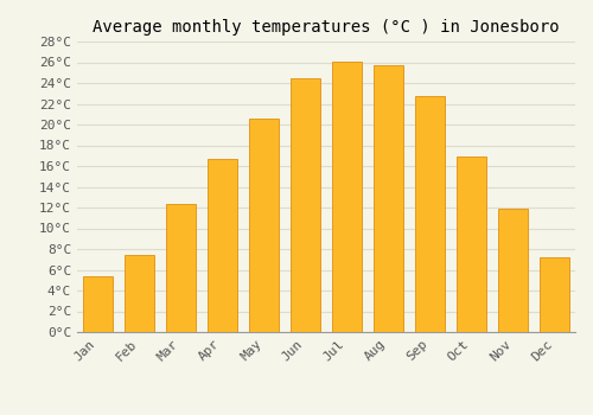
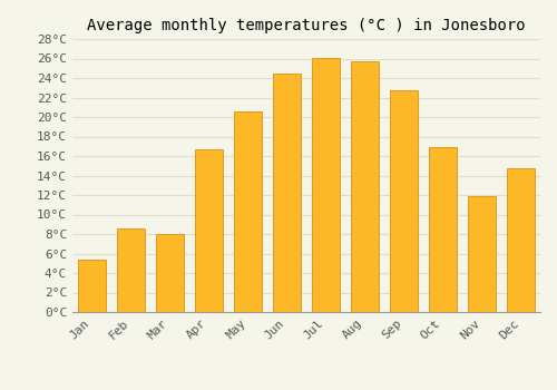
Feb: 7.4°C -> 8.6°C
Mar: 12.3°C -> 8.0°C
Dec: 7.2°C -> 14.8°C
